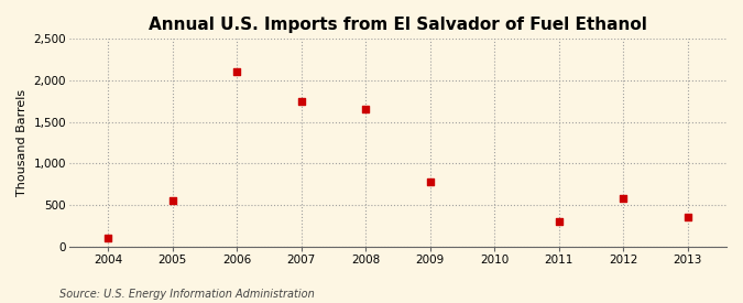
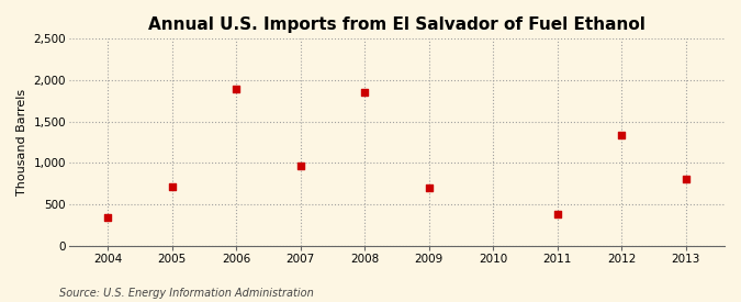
2004: 100 -> 340
2005: 550 -> 720
2006: 2,100 -> 1,900
2007: 1,750 -> 960
2008: 1,650 -> 1,860
2009: 780 -> 700
2011: 300 -> 380
2012: 580 -> 1,340
2013: 350 -> 800
